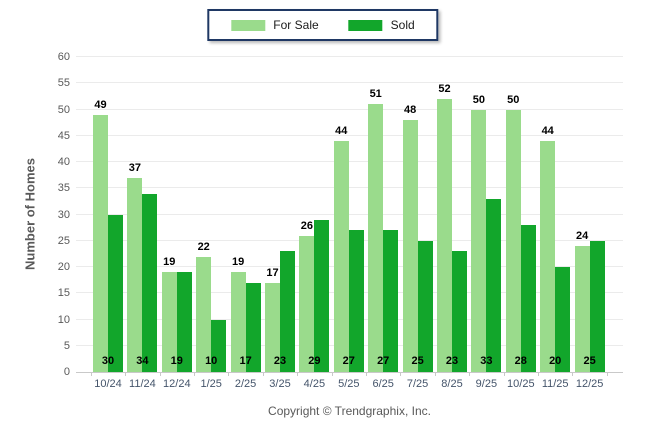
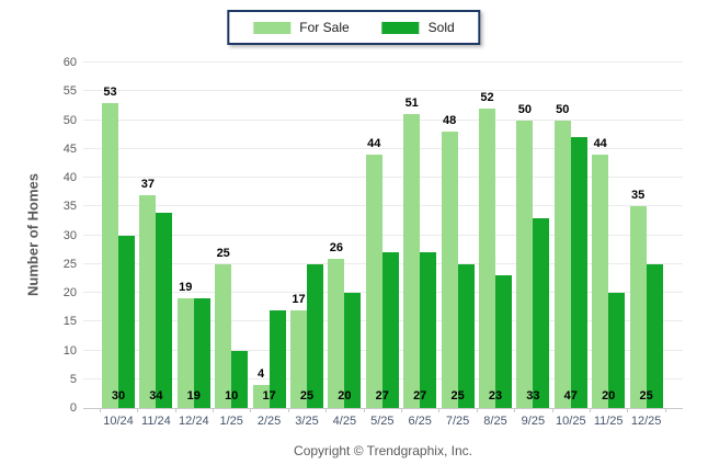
For Sale/10/24: 49 -> 53
For Sale/1/25: 22 -> 25
For Sale/2/25: 19 -> 4
Sold/3/25: 23 -> 25
Sold/4/25: 29 -> 20
Sold/10/25: 28 -> 47
For Sale/12/25: 24 -> 35
